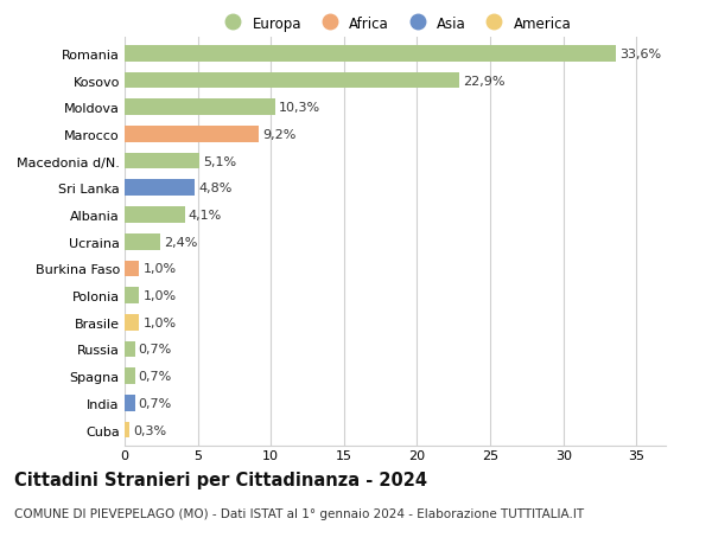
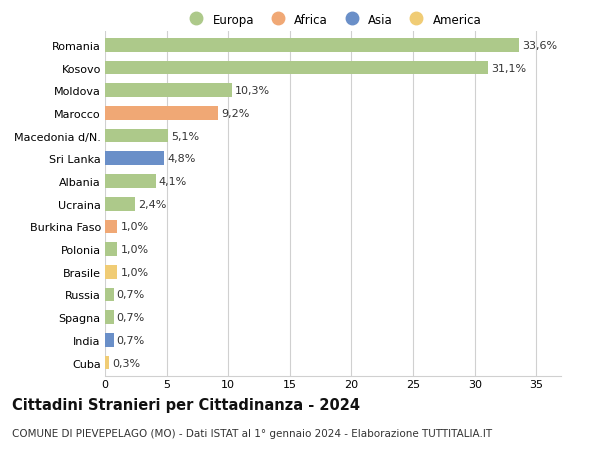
Kosovo: 22,9% -> 31,1%
